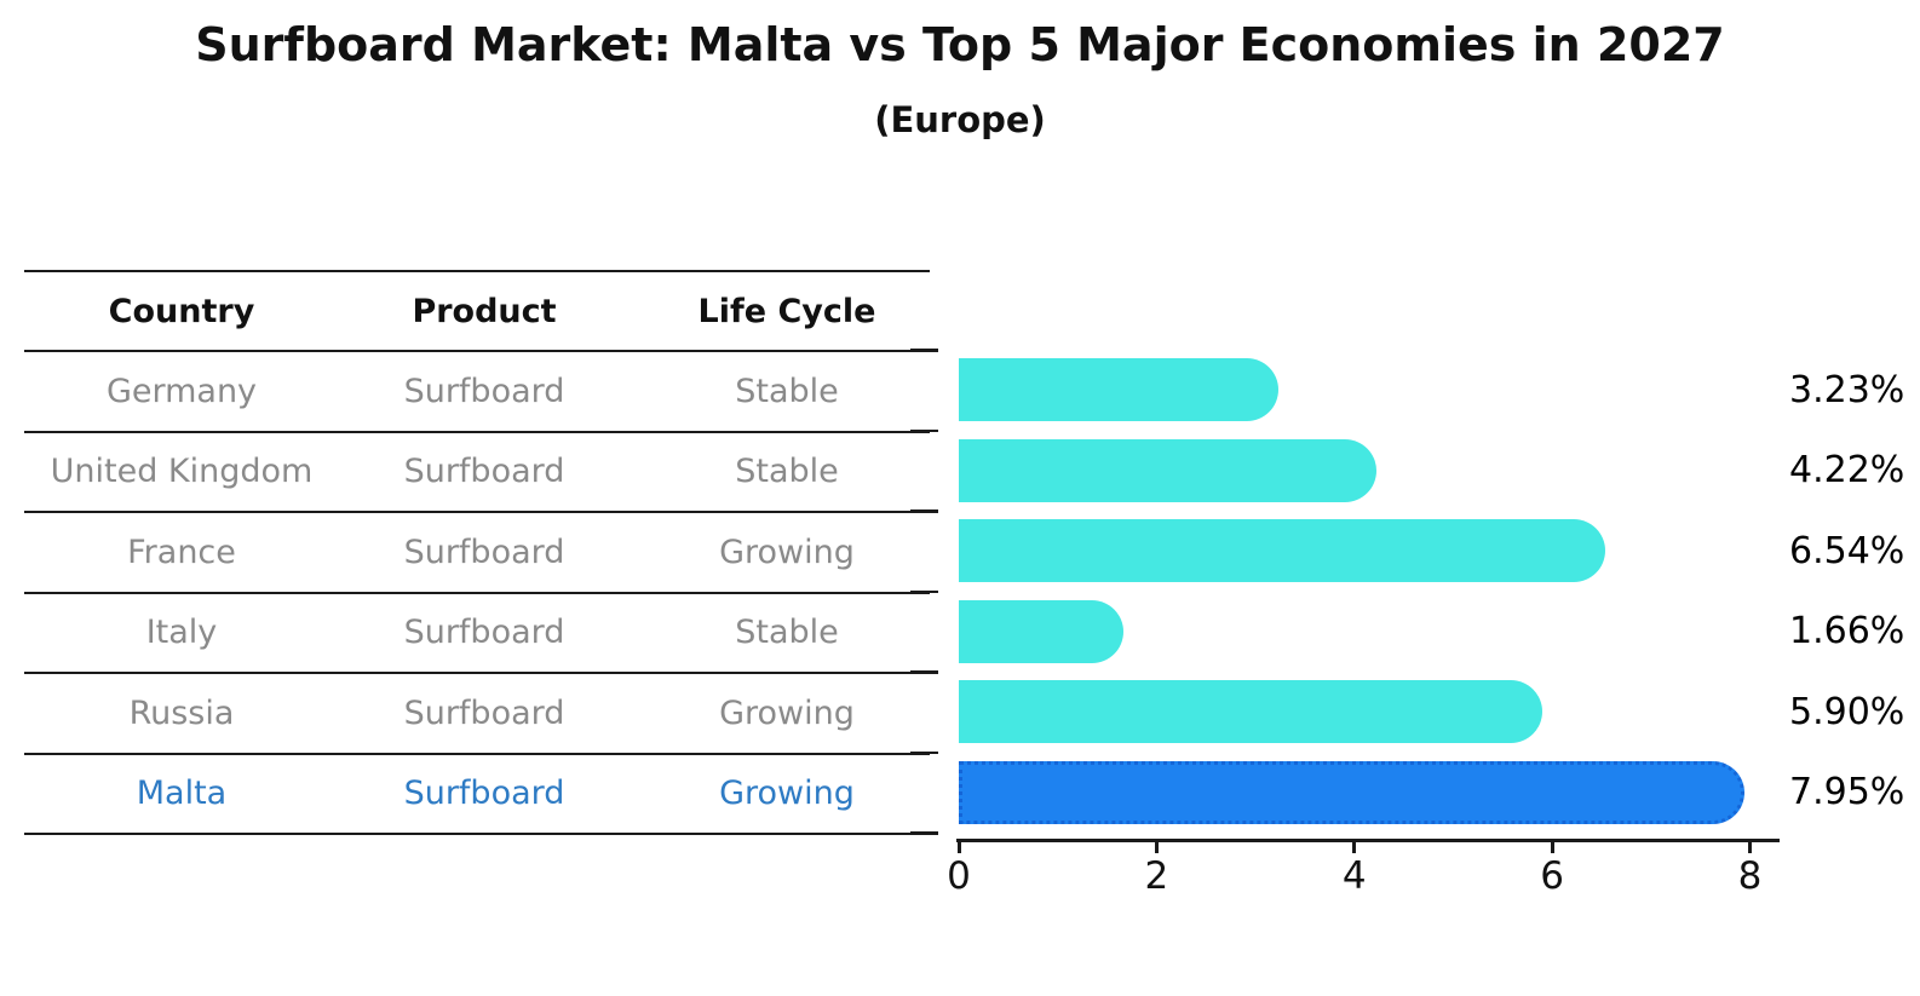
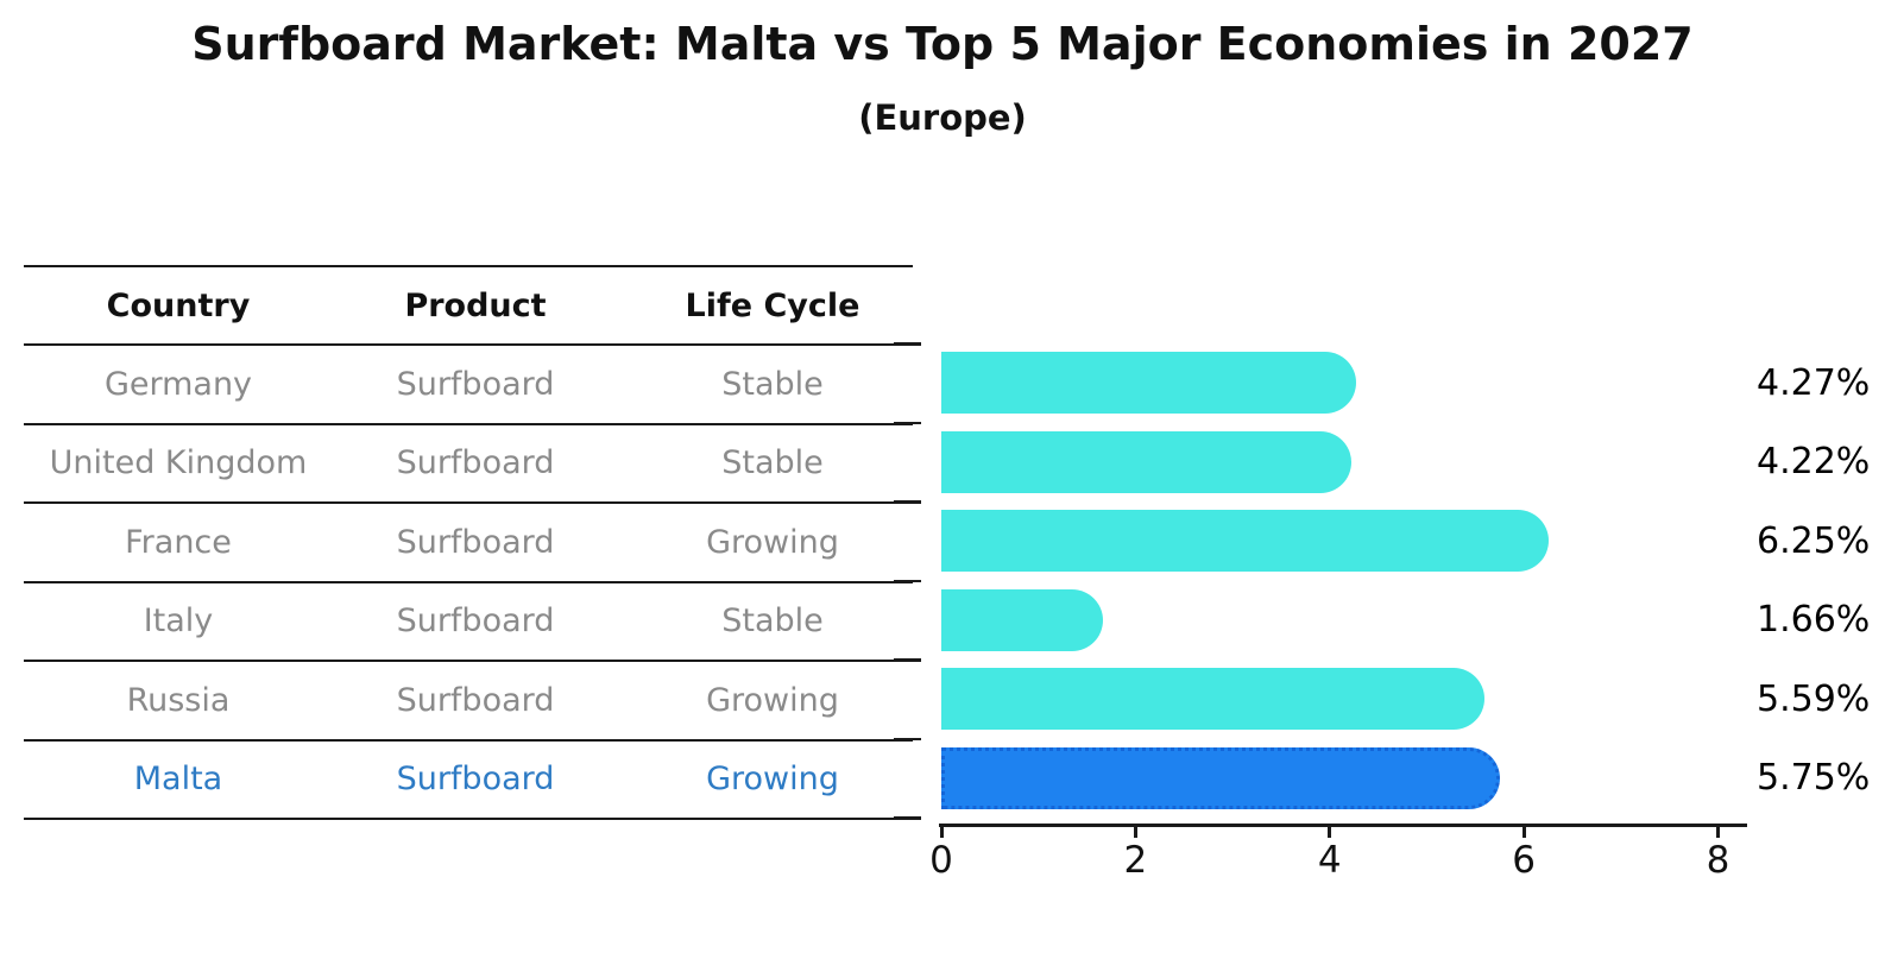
Germany: 3.23% -> 4.27%
France: 6.54% -> 6.25%
Russia: 5.90% -> 5.59%
Malta: 7.95% -> 5.75%
